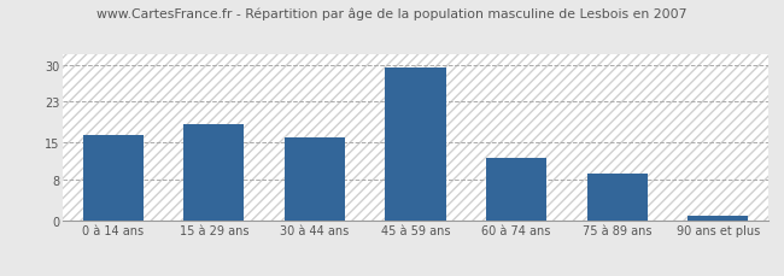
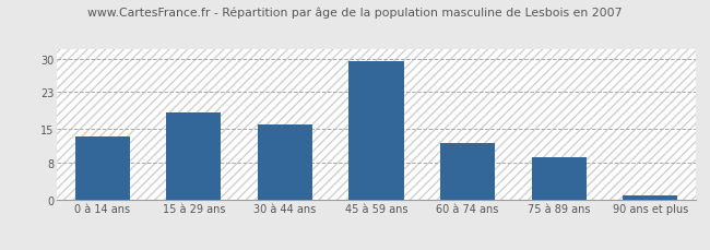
0 à 14 ans: 16.5 -> 13.5
